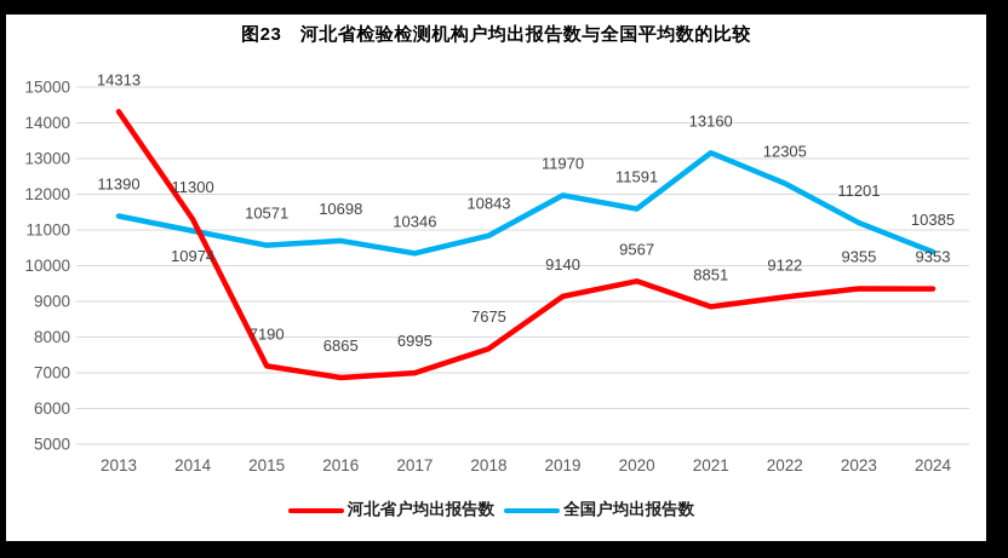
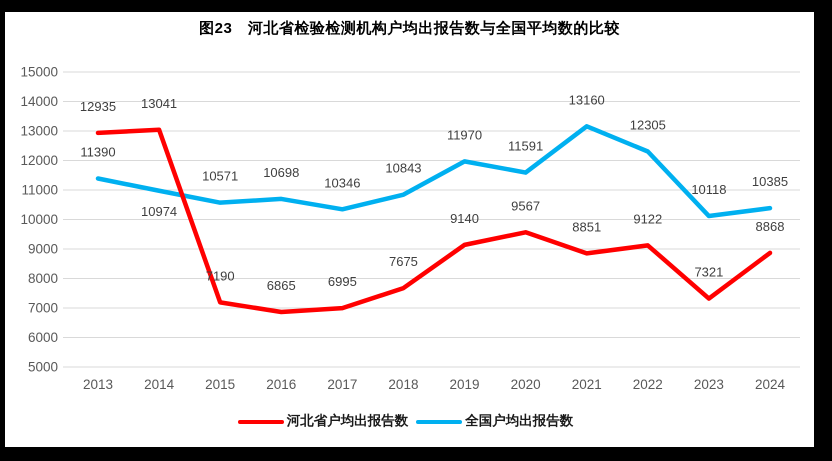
河北省户均出报告数/2013: 14313 -> 12935
河北省户均出报告数/2014: 11300 -> 13041
河北省户均出报告数/2023: 9355 -> 7321
全国户均出报告数/2023: 11201 -> 10118
河北省户均出报告数/2024: 9353 -> 8868
